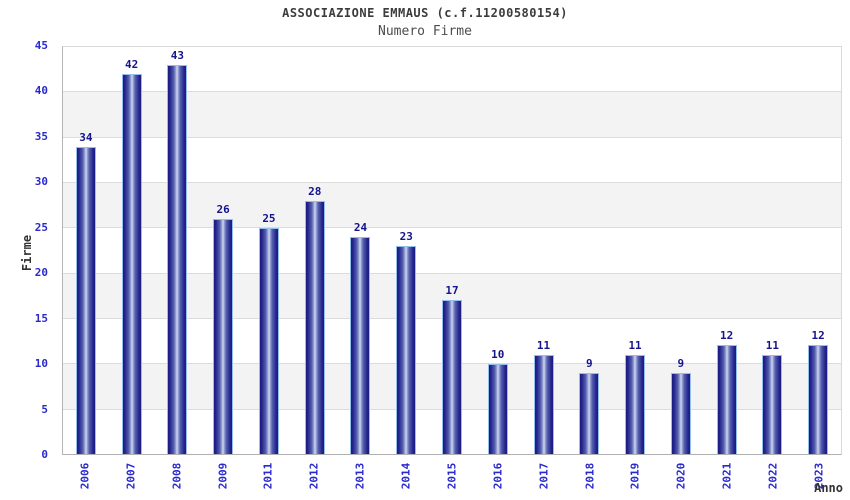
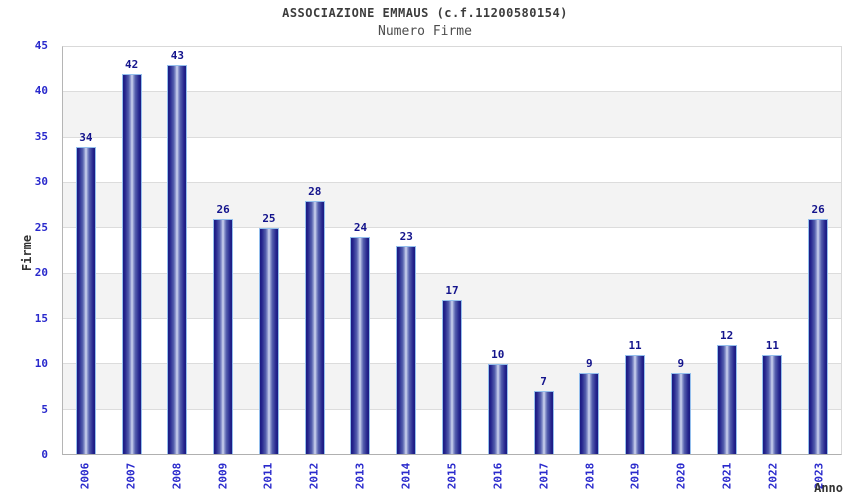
2017: 11 -> 7
2023: 12 -> 26
